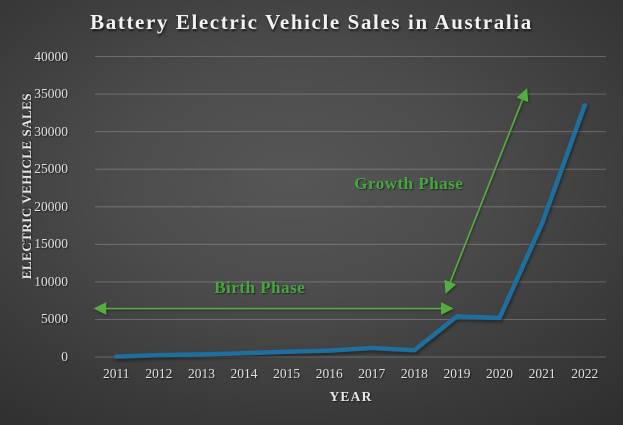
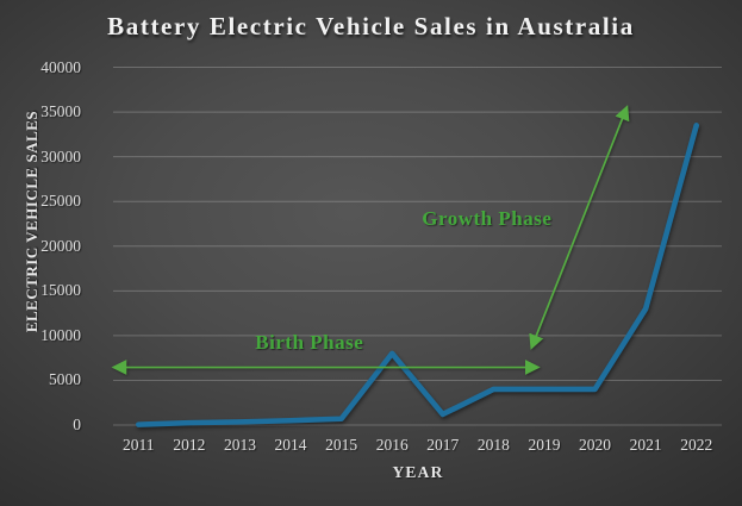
2016: 1000 -> 8000
2018: 1000 -> 4000
2019: 5000 -> 4000
2020: 5000 -> 4000
2021: 18000 -> 13000
